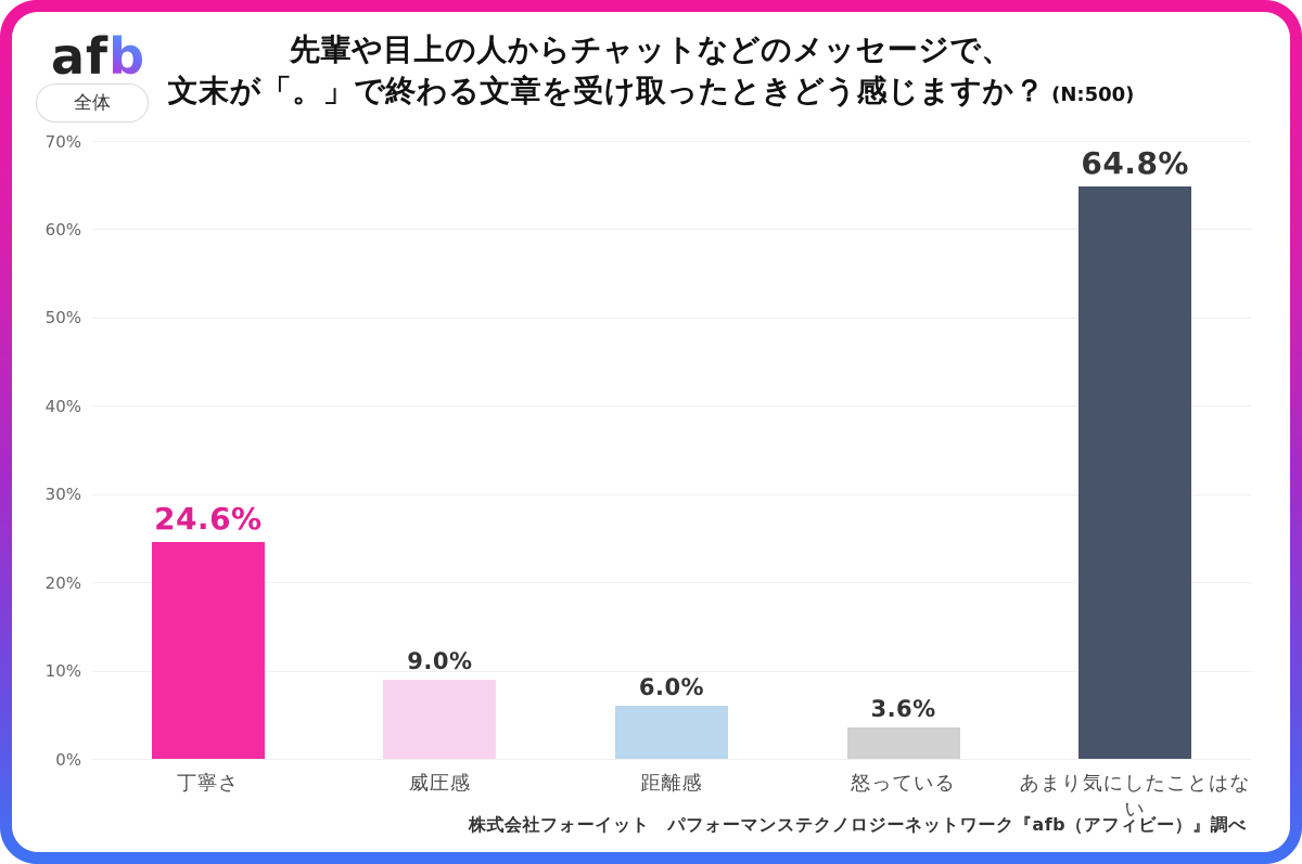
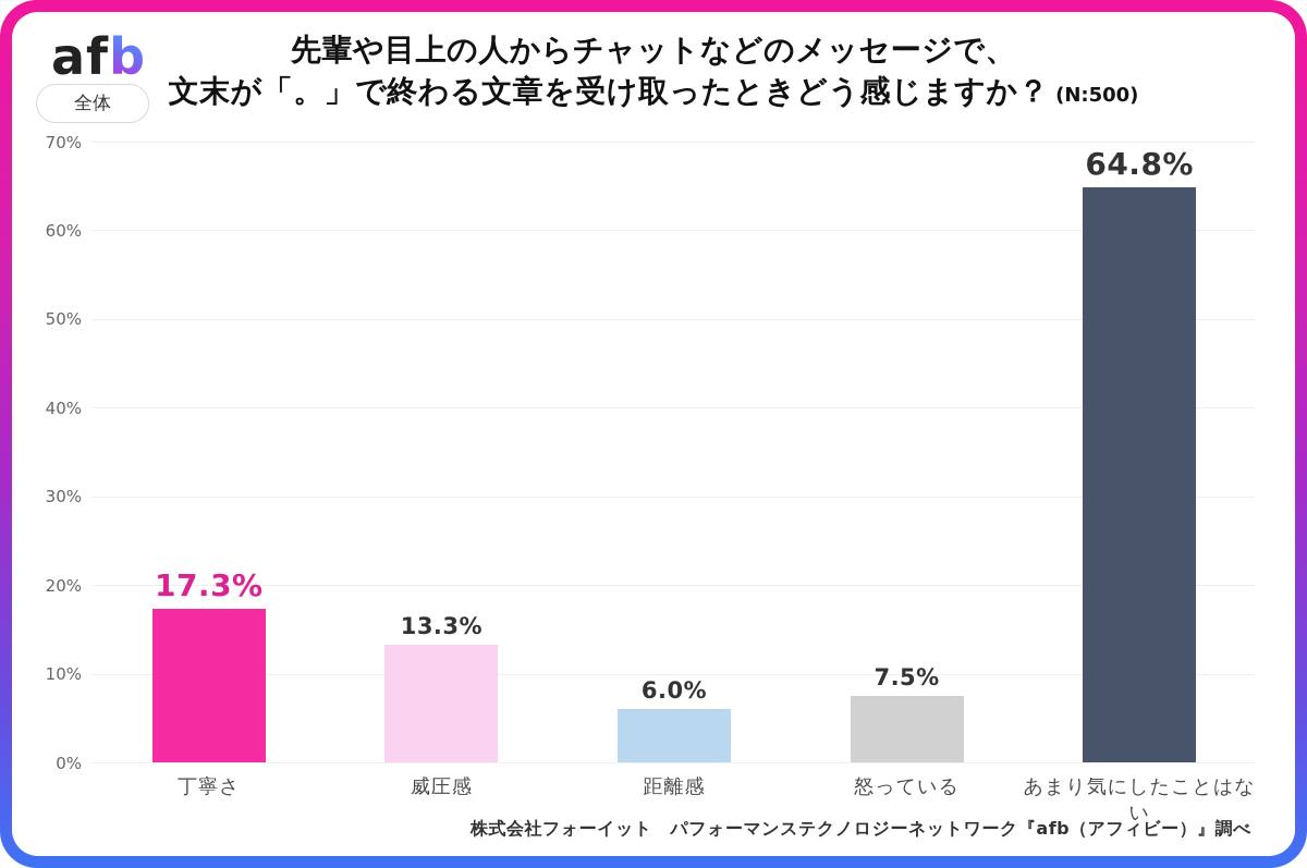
丁寧さ: 24.6% -> 17.3%
威圧感: 9.0% -> 13.3%
怒っている: 3.6% -> 7.5%
